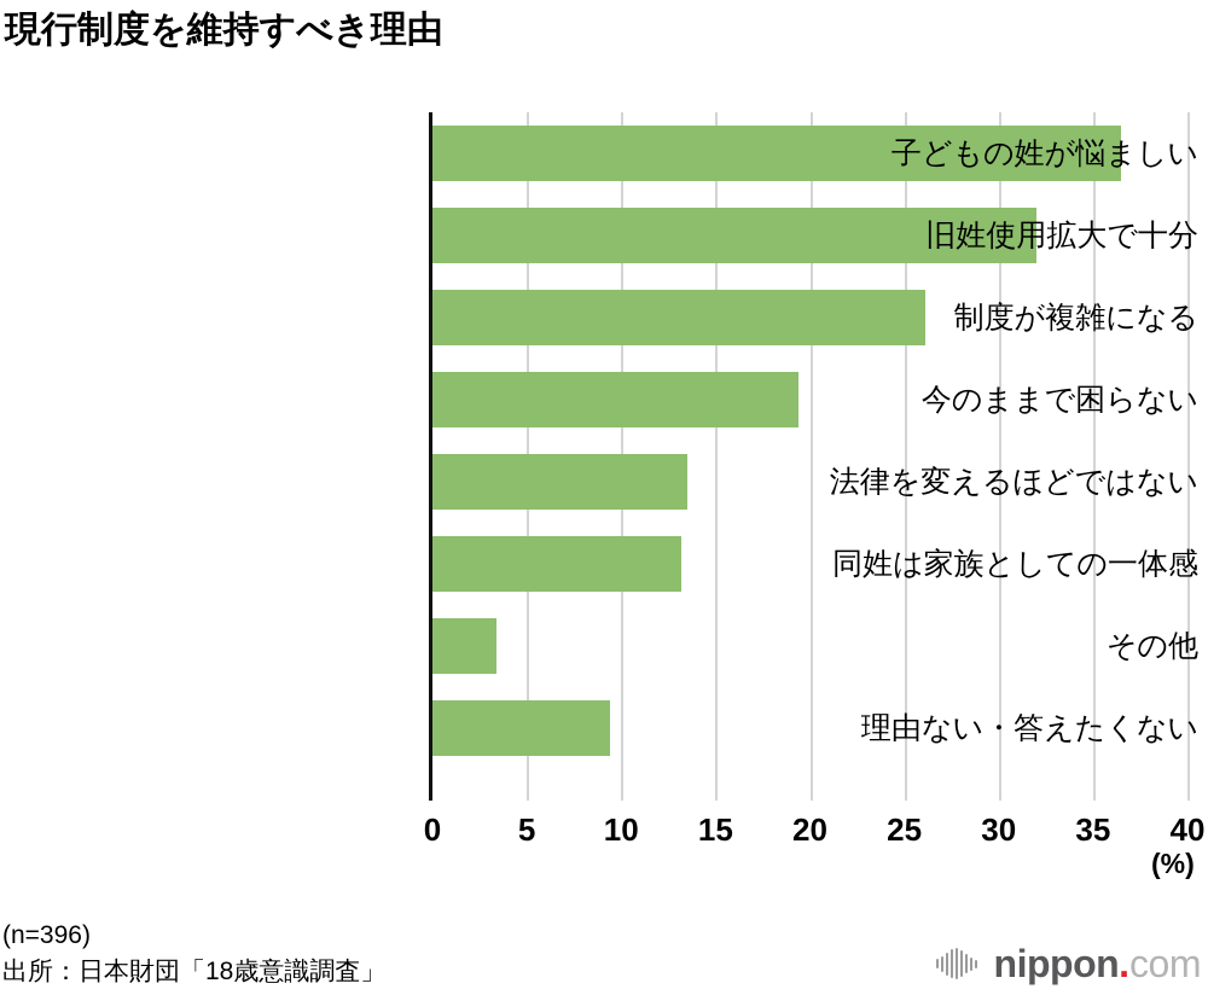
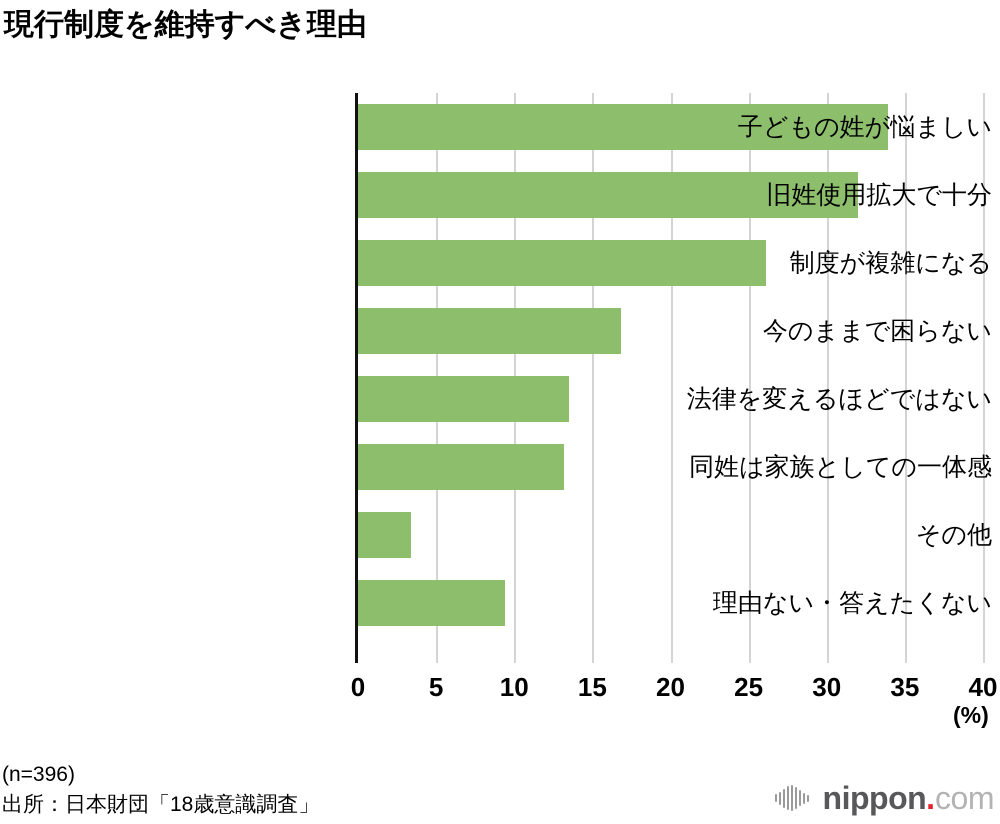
子どもの姓が悩ましい: 36.5 -> 33.9
今のままで困らない: 19.4 -> 16.8
